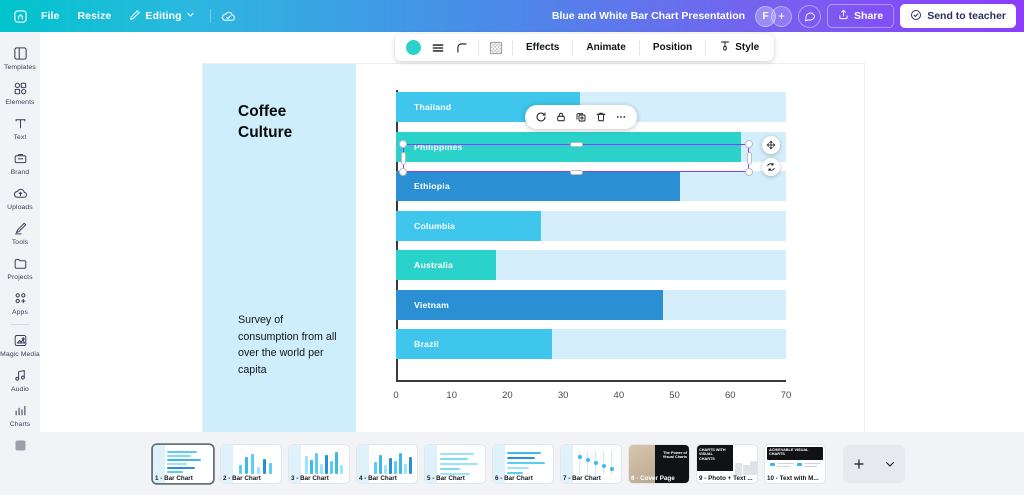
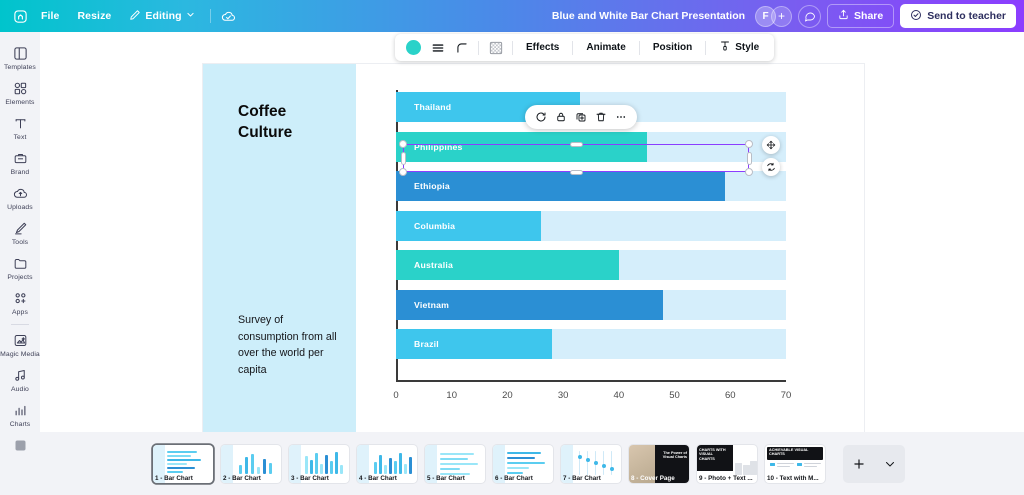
Philippines: 62 -> 45
Ethiopia: 51 -> 59
Australia: 18 -> 40
